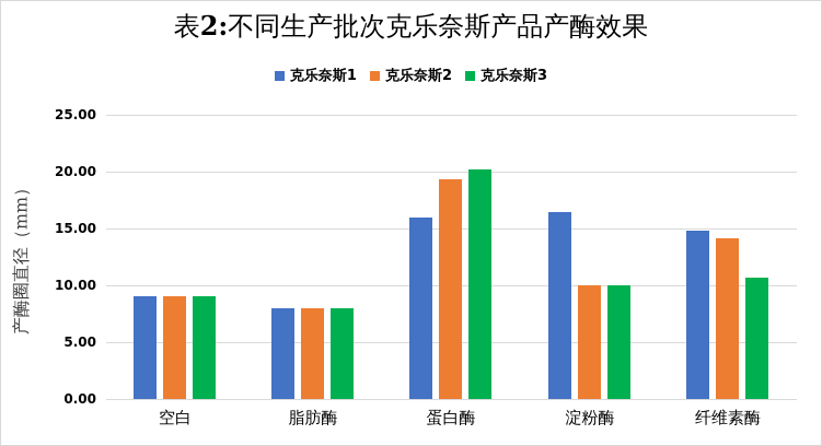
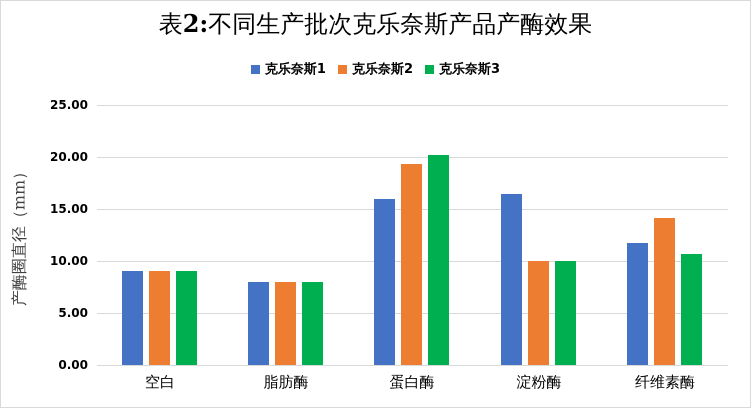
克乐奈斯1/纤维素酶: 14.8 -> 11.7
